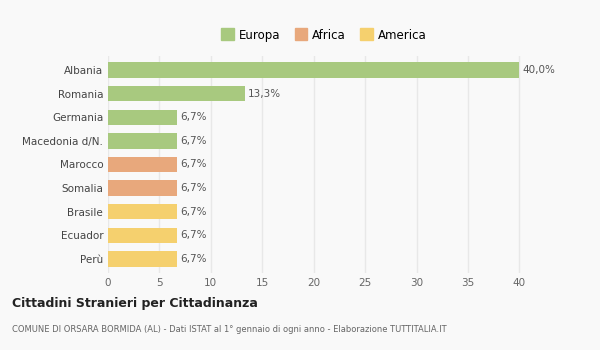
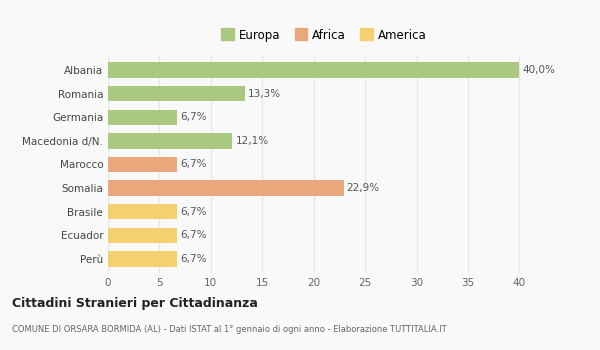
Macedonia d/N.: 6,7% -> 12,1%
Somalia: 6,7% -> 22,9%
